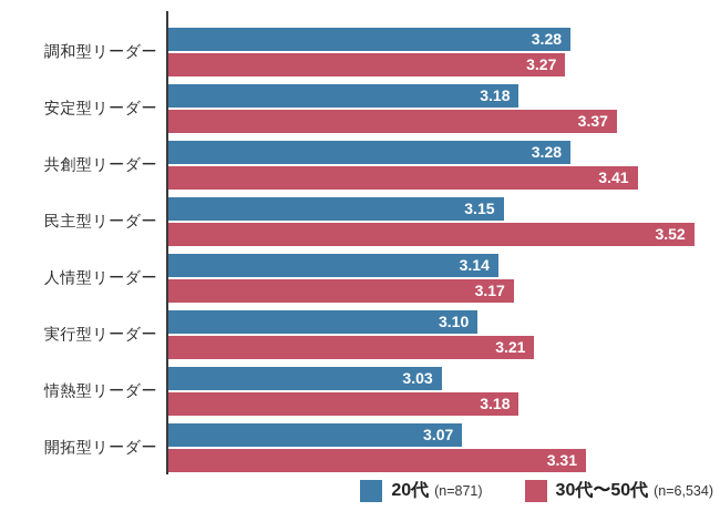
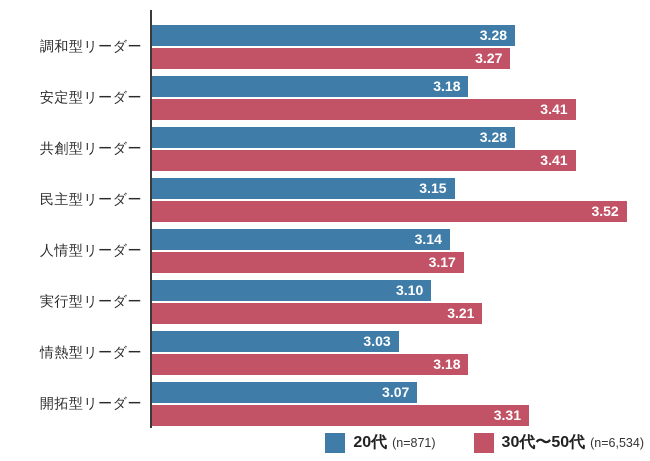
30代〜50代/安定型リーダー: 3.37 -> 3.41
